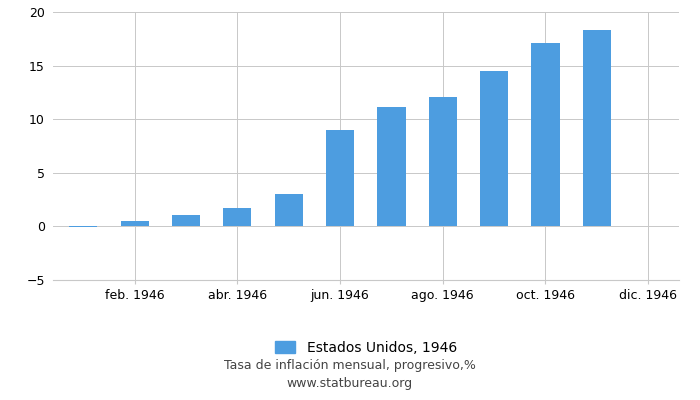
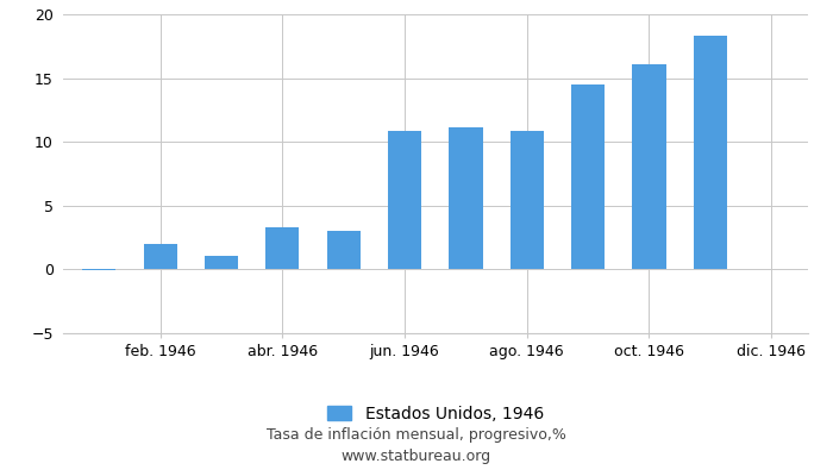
feb. 1946: 0.6 -> 2.0
abr. 1946: 1.8 -> 3.3
jun. 1946: 9.0 -> 10.9
ago. 1946: 12.1 -> 10.9
oct. 1946: 17.1 -> 16.1
